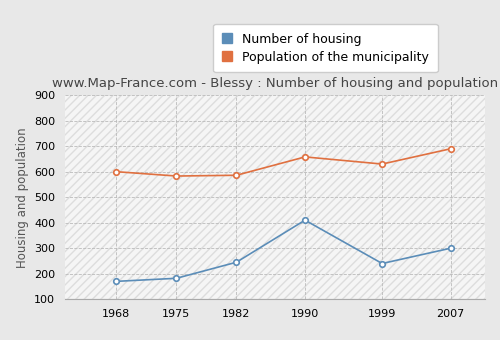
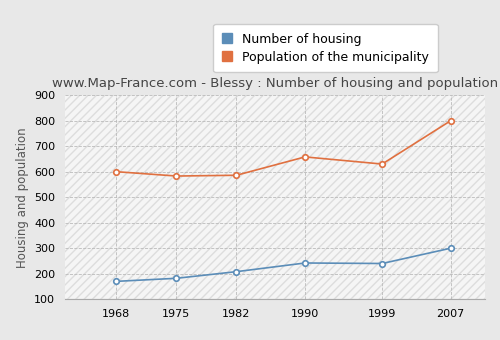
Number of housing/1982: 245 -> 208
Number of housing/1990: 410 -> 242
Population of the municipality/2007: 690 -> 800
